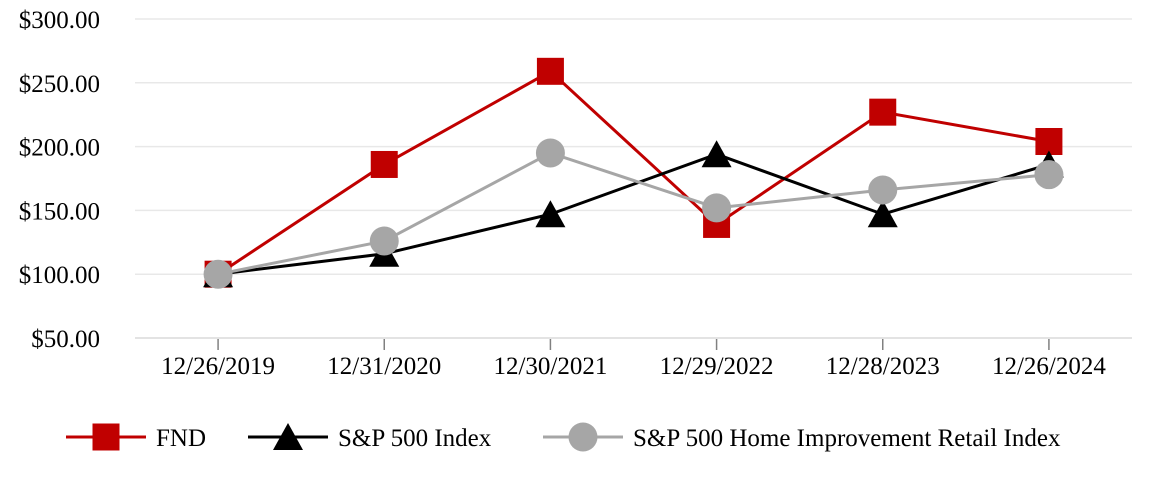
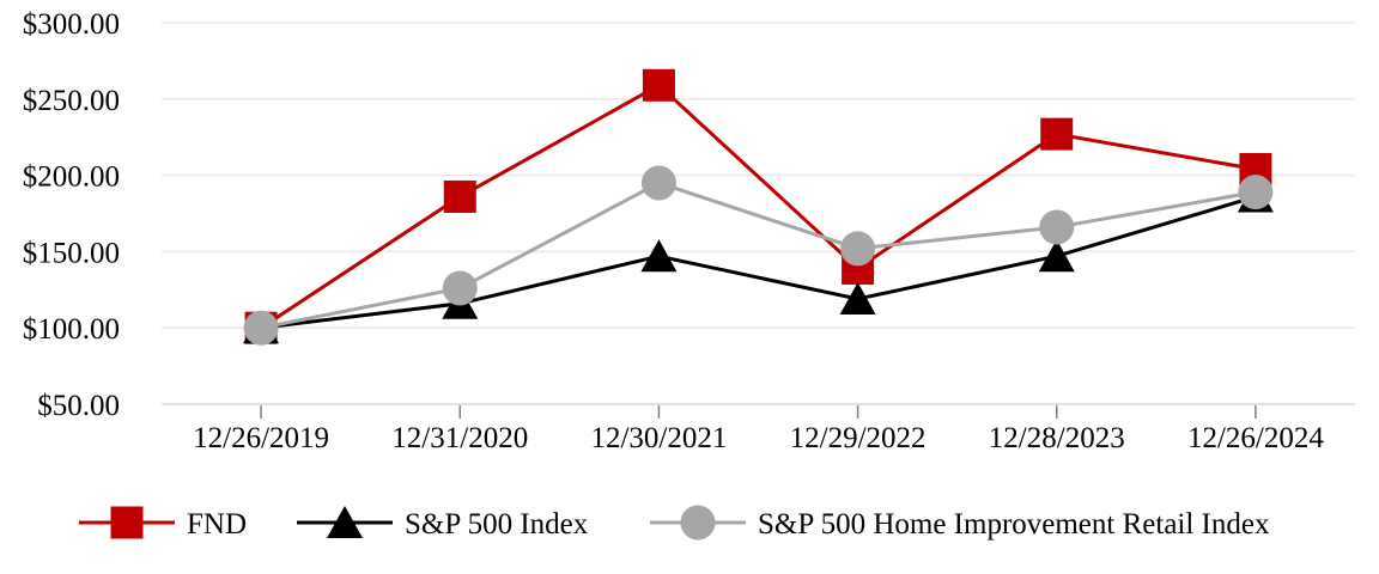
S&P 500 Index/12/29/2022: $194 -> $119
S&P 500 Home Improvement Retail Index/12/26/2024: $178 -> $189
